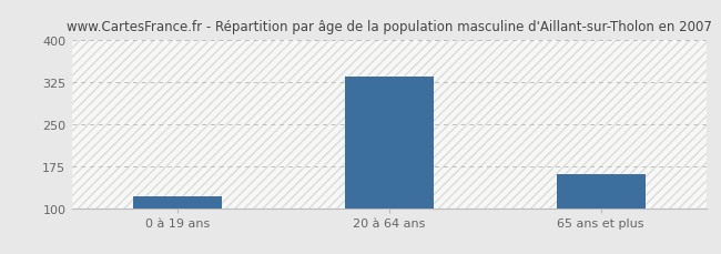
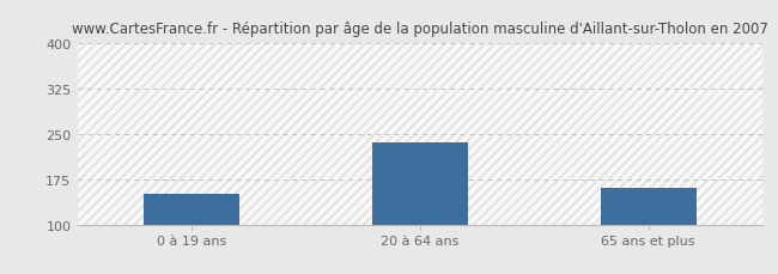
0 à 19 ans: 120 -> 150
20 à 64 ans: 335 -> 236
